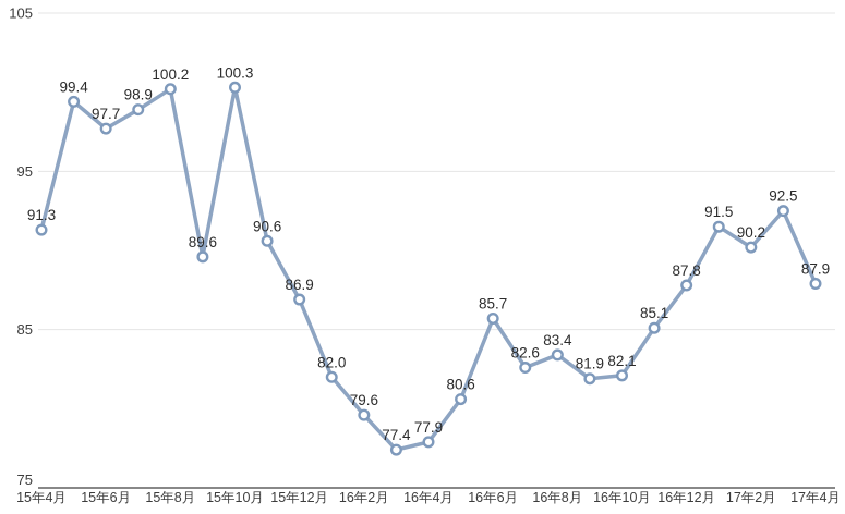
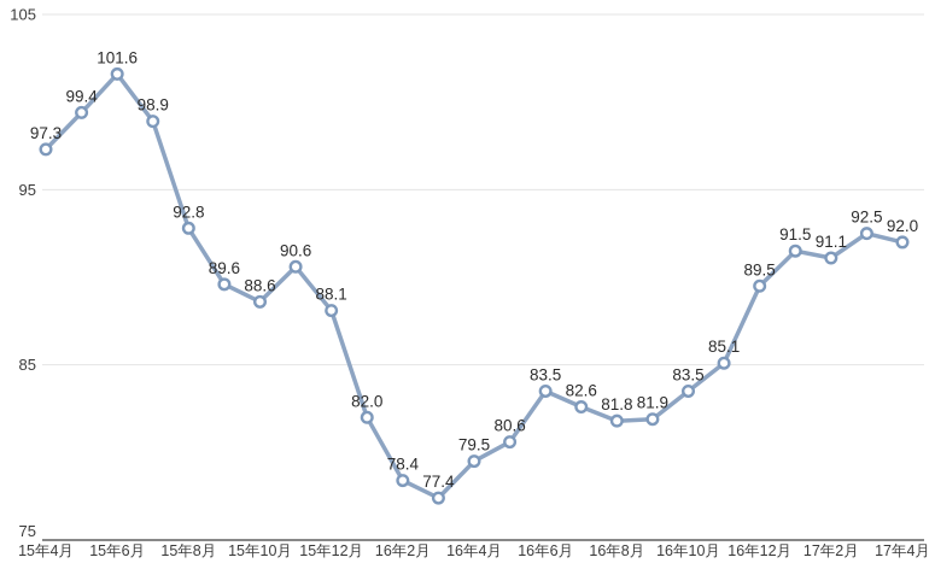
15年4月: 91.3 -> 97.3
15年6月: 97.7 -> 101.6
15年8月: 100.2 -> 92.8
15年10月: 100.3 -> 88.6
15年12月: 86.9 -> 88.1
16年2月: 79.6 -> 78.4
16年4月: 77.9 -> 79.5
16年6月: 85.7 -> 83.5
16年8月: 83.4 -> 81.8
16年10月: 82.1 -> 83.5
16年12月: 87.8 -> 89.5
17年2月: 90.2 -> 91.1
17年4月: 87.9 -> 92.0
